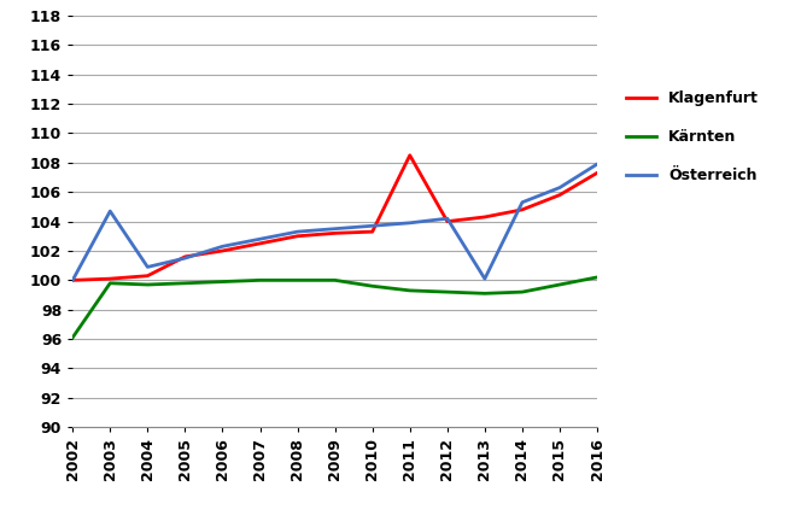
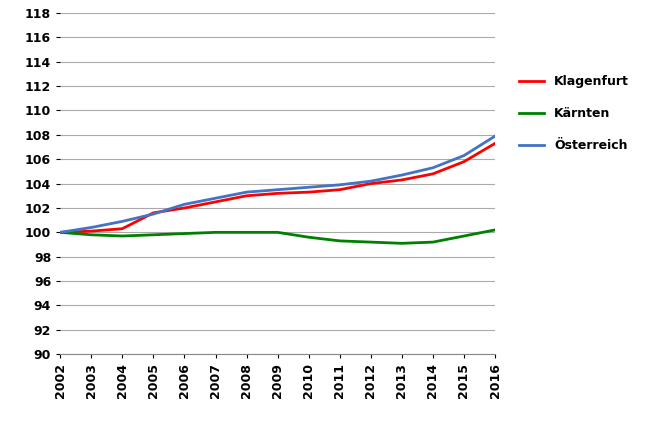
Kärnten/2002: 96.1 -> 100.0
Österreich/2003: 104.7 -> 100.4
Klagenfurt/2011: 108.5 -> 103.5
Österreich/2013: 100.1 -> 104.7
